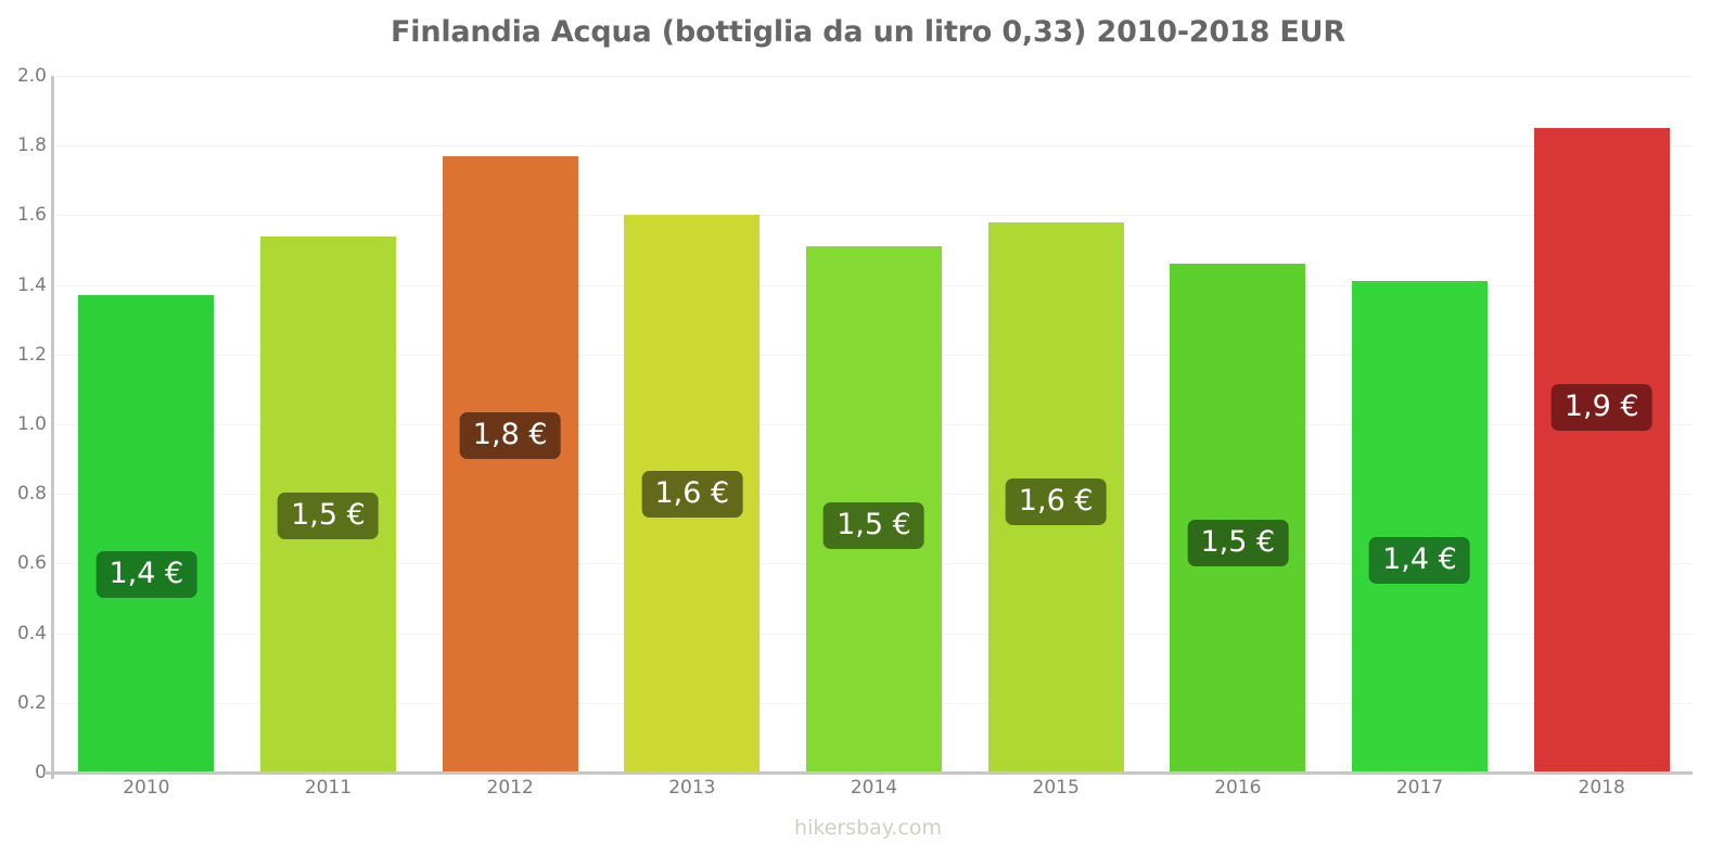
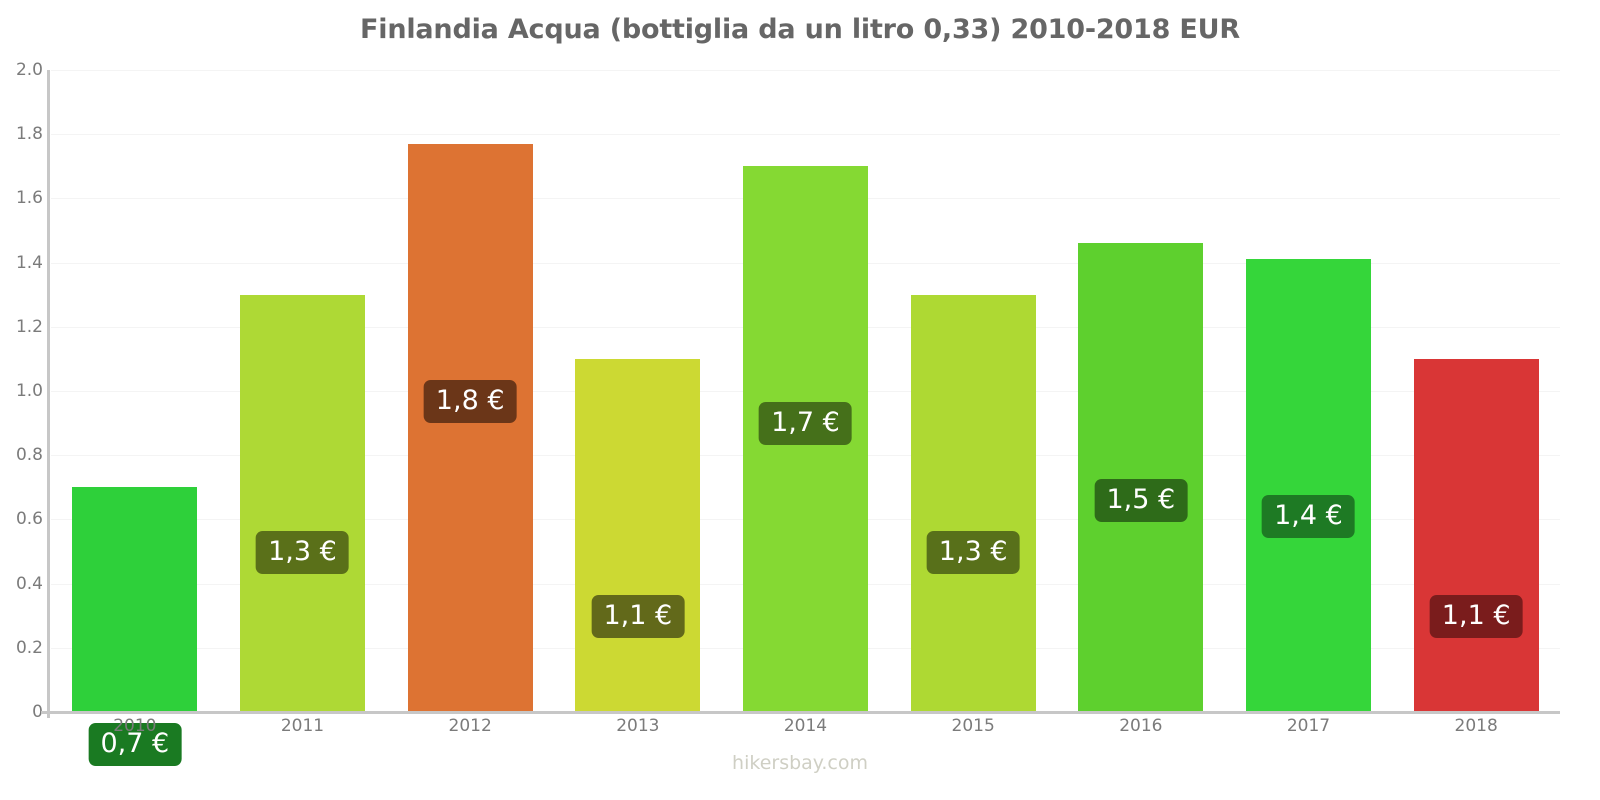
2010: 1,4 -> 0,7
2011: 1,5 -> 1,3
2013: 1,6 -> 1,1
2014: 1,5 -> 1,7
2015: 1,6 -> 1,3
2018: 1,9 -> 1,1
